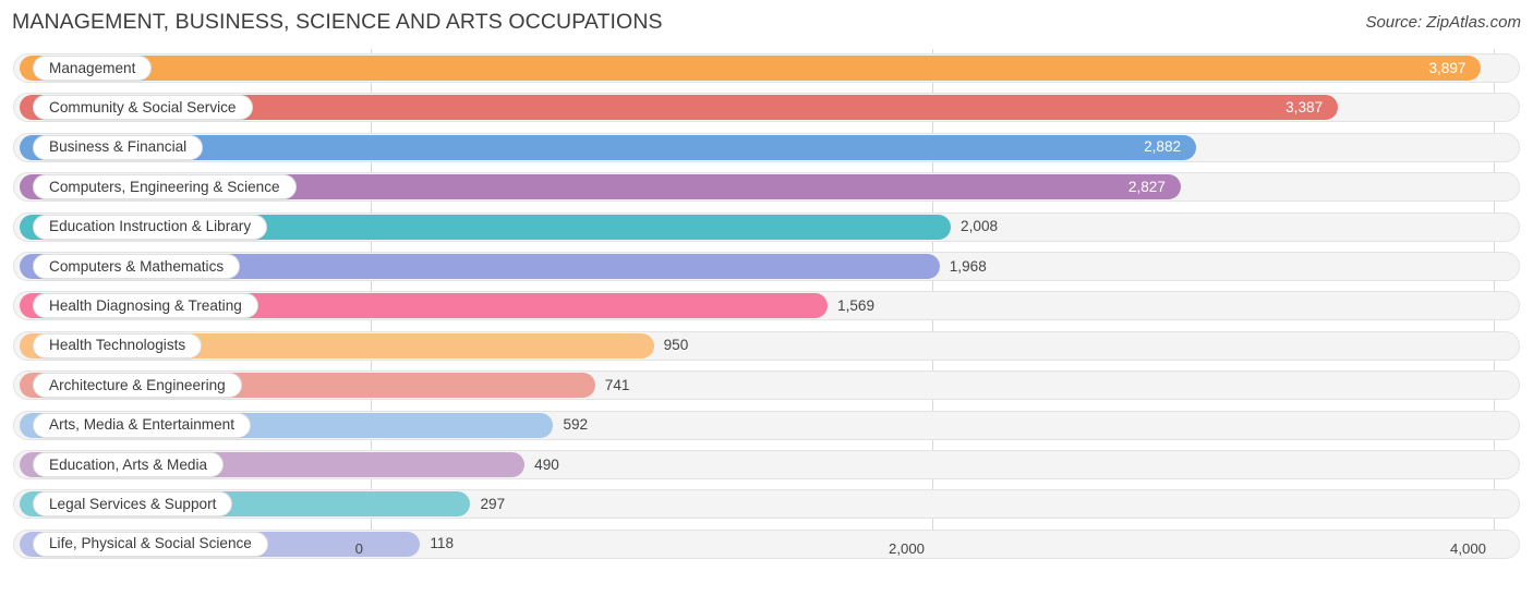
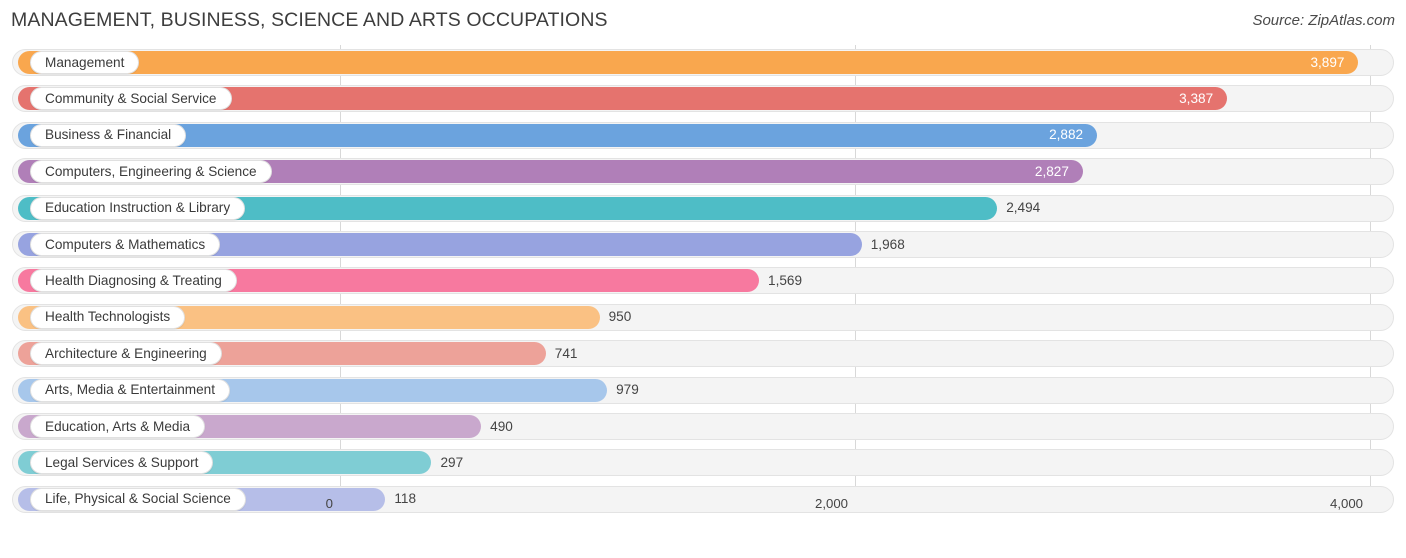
Education Instruction & Library: 2,008 -> 2,494
Arts, Media & Entertainment: 592 -> 979
